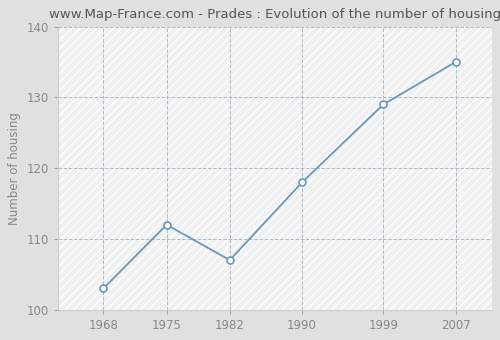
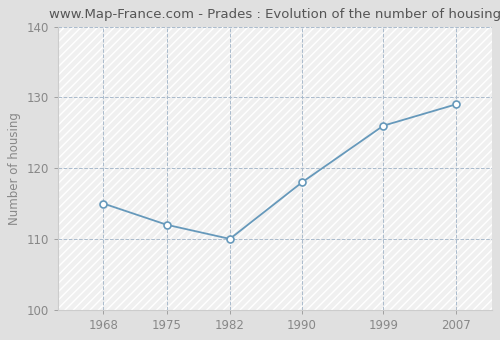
1968: 103 -> 115
1982: 107 -> 110
1999: 129 -> 126
2007: 135 -> 129
